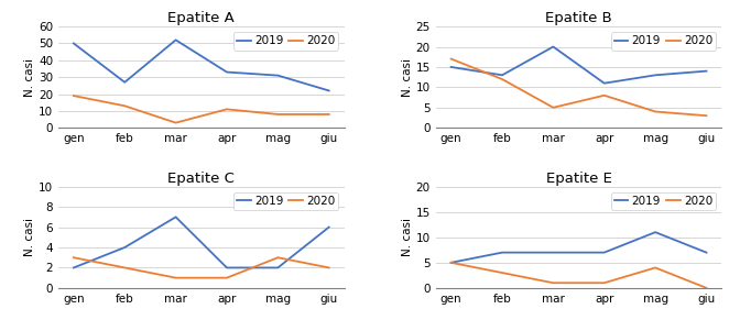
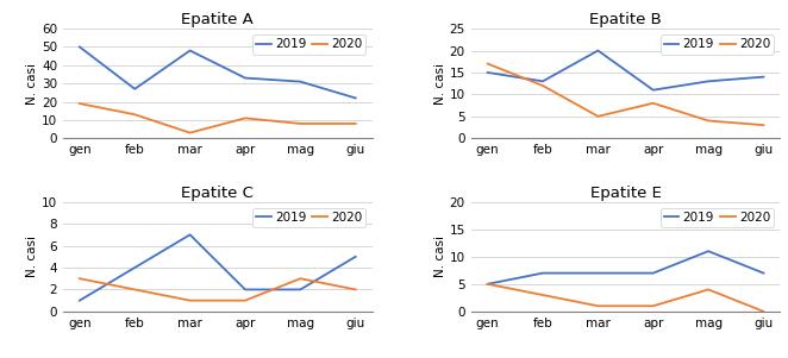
Epatite A/2019/mar: 52 -> 48
Epatite C/2019/gen: 2 -> 1
Epatite C/2019/giu: 6 -> 5
